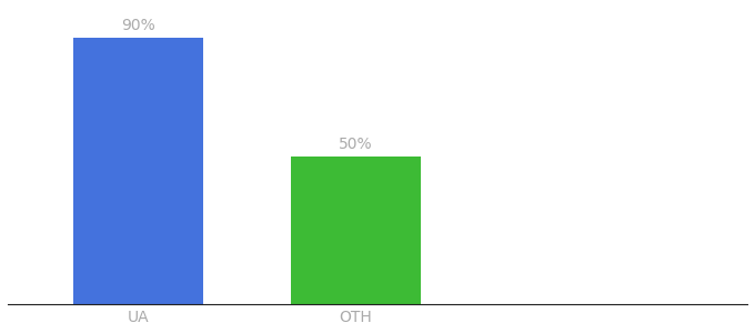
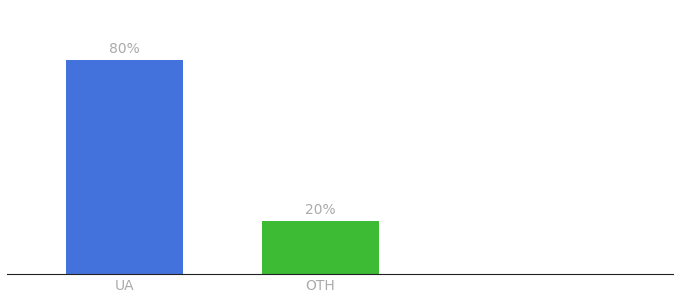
UA: 90% -> 80%
OTH: 50% -> 20%
